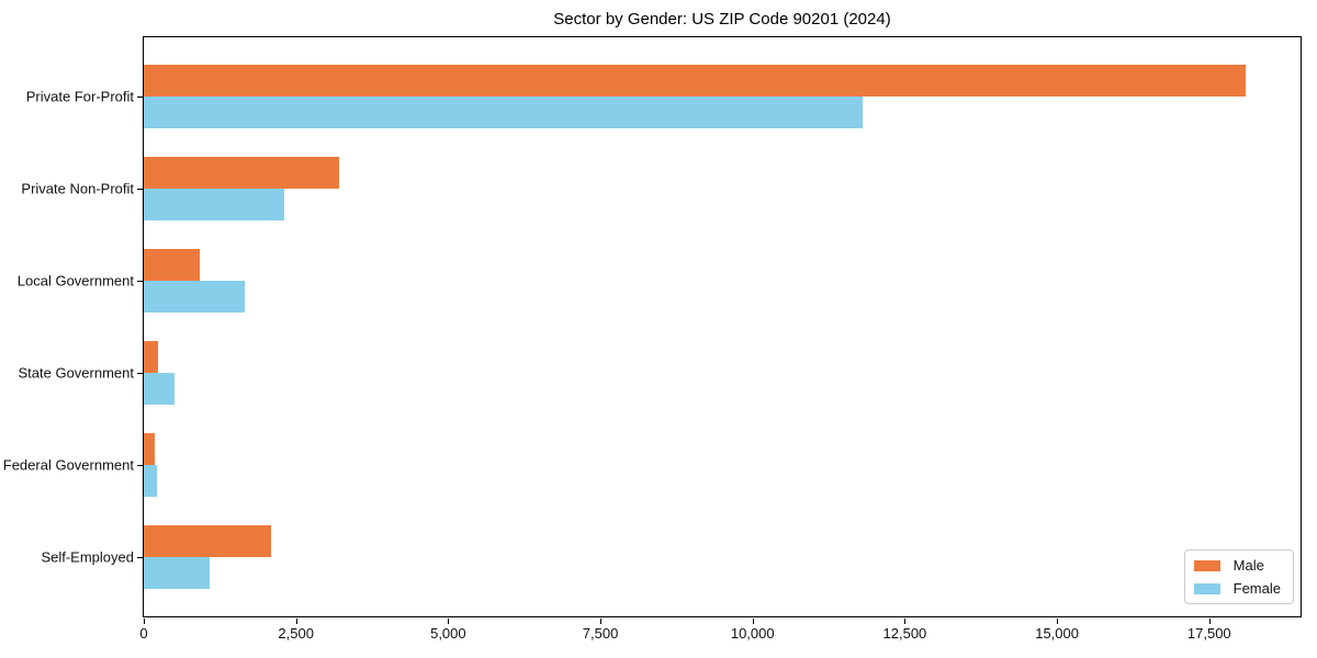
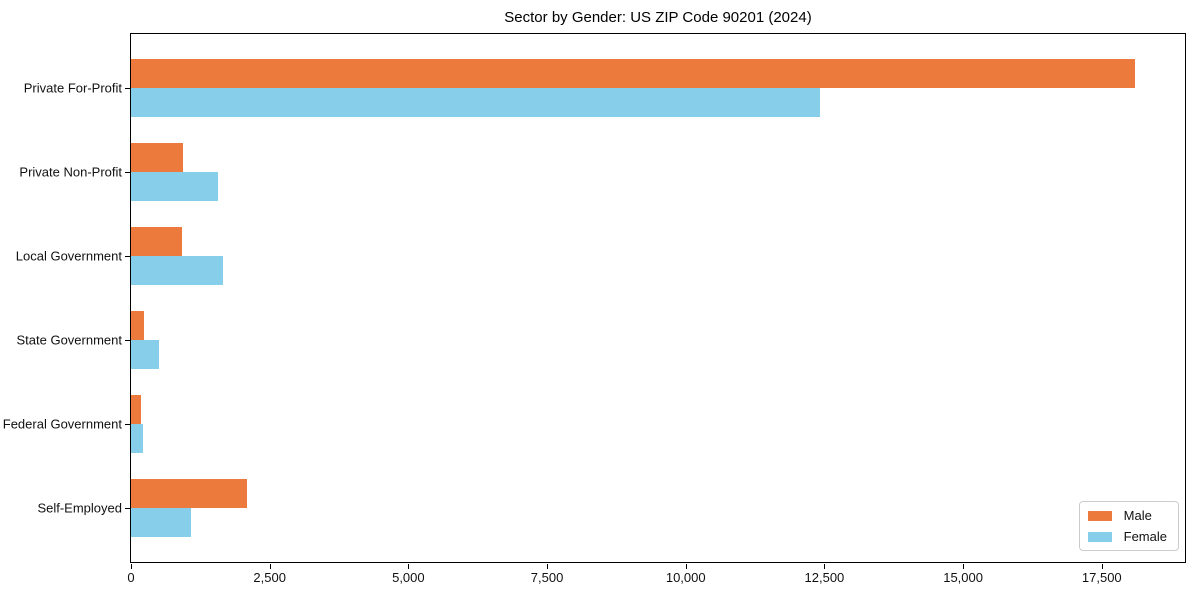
Female/Private For-Profit: 11800 -> 12400
Male/Private Non-Profit: 3200 -> 900
Female/Private Non-Profit: 2300 -> 1600
